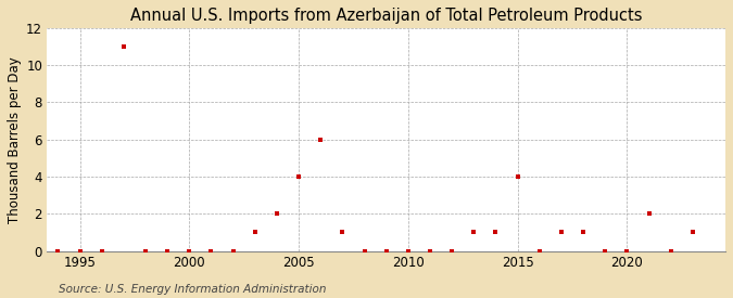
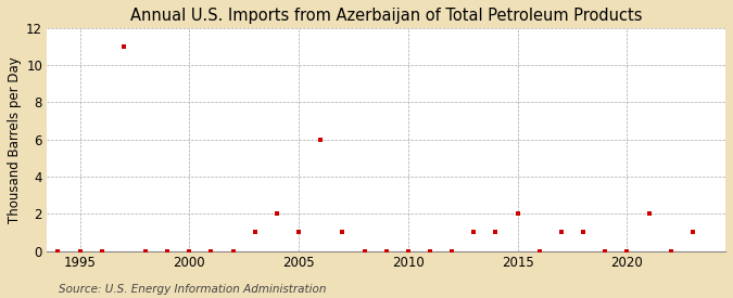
2005: 4 -> 1
2015: 4 -> 2
